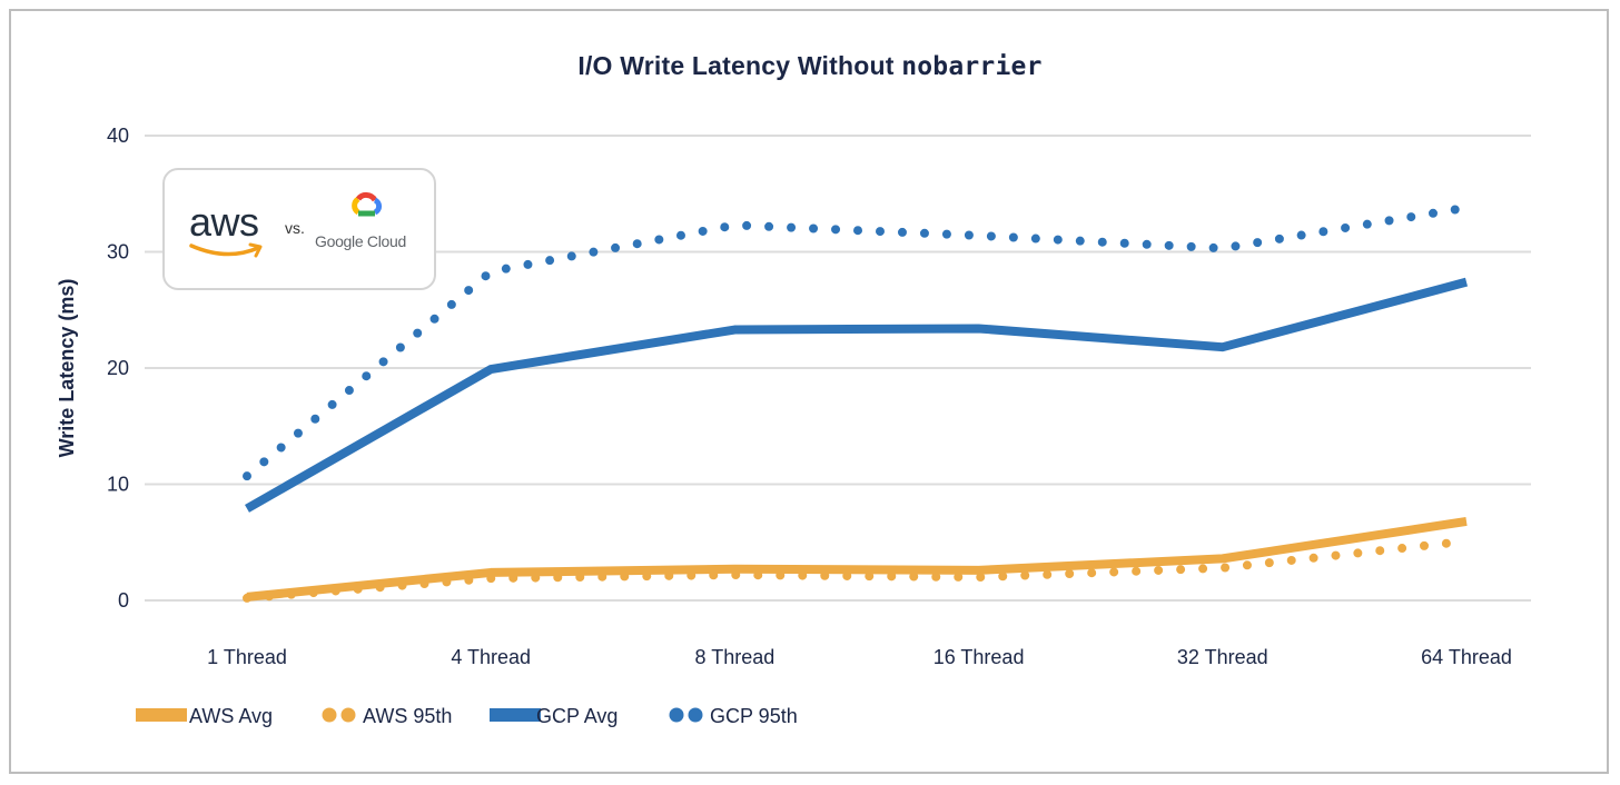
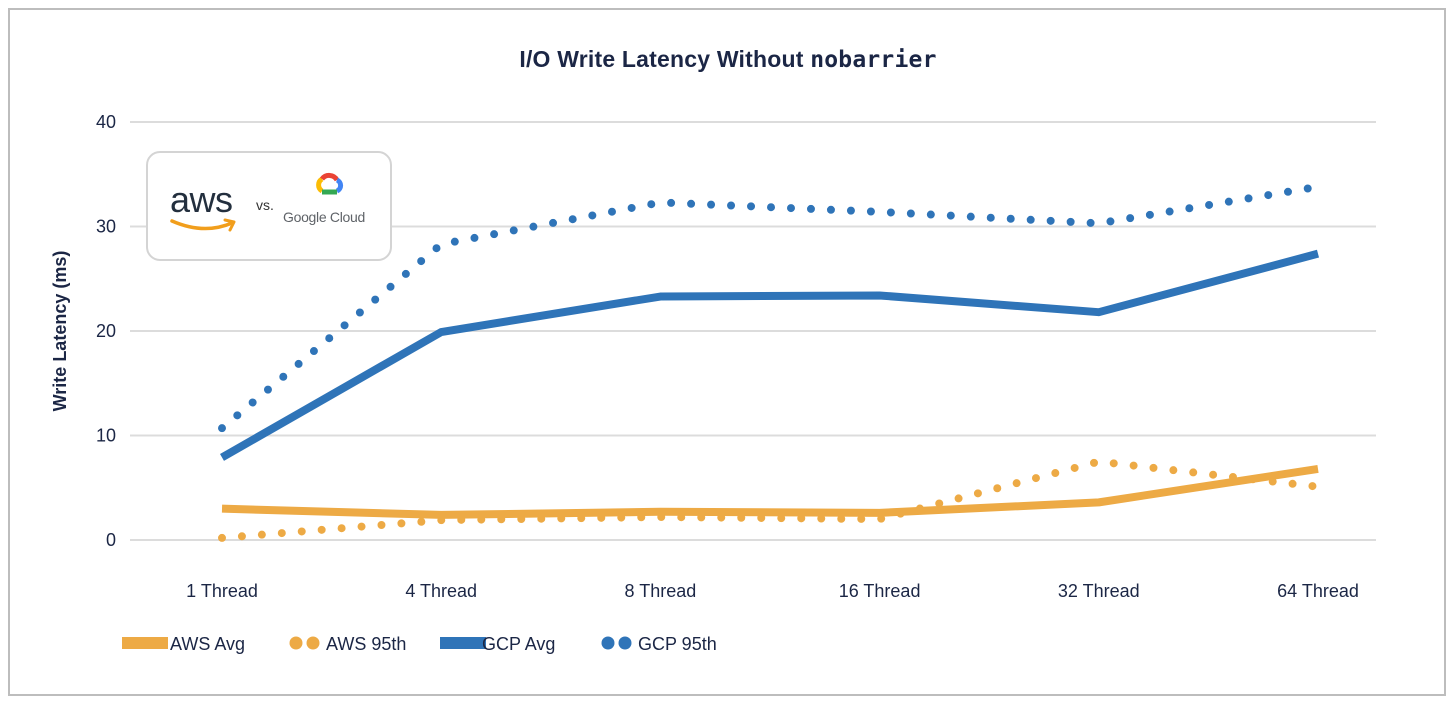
AWS Avg/1 Thread: 0.3 -> 3.0
AWS 95th/32 Thread: 2.8 -> 7.5
